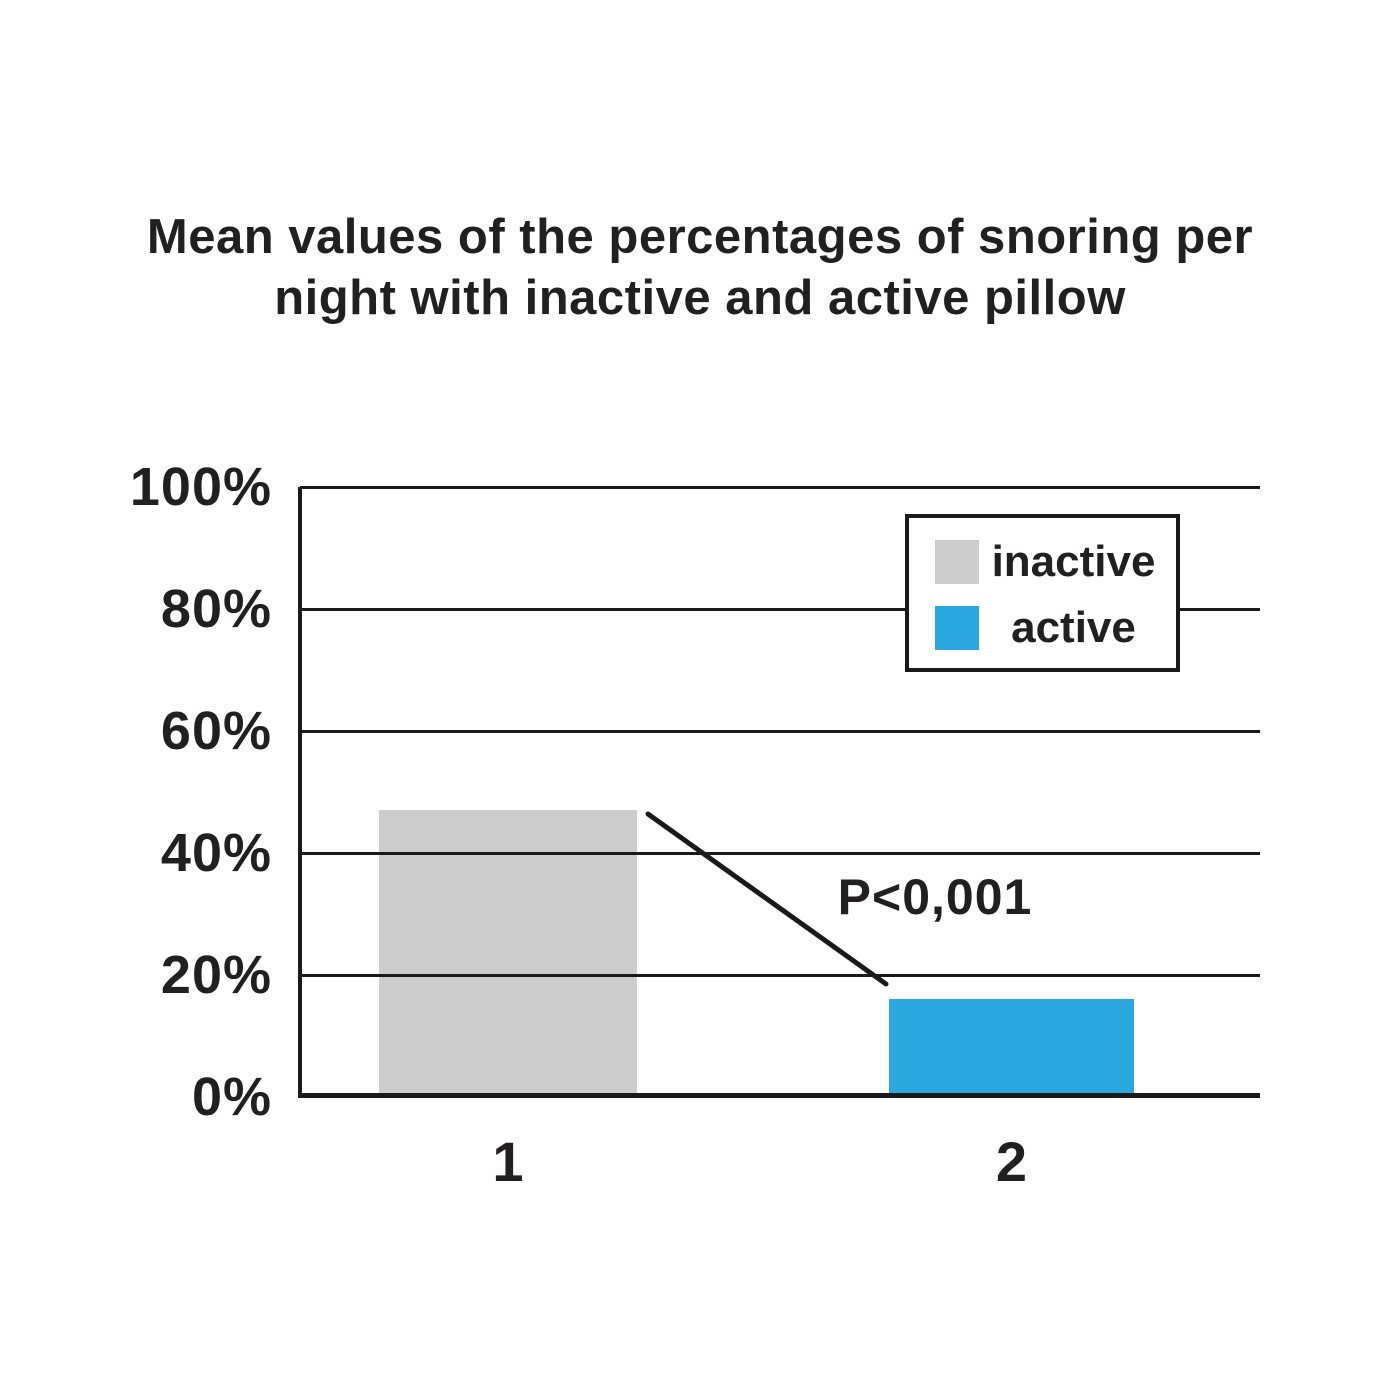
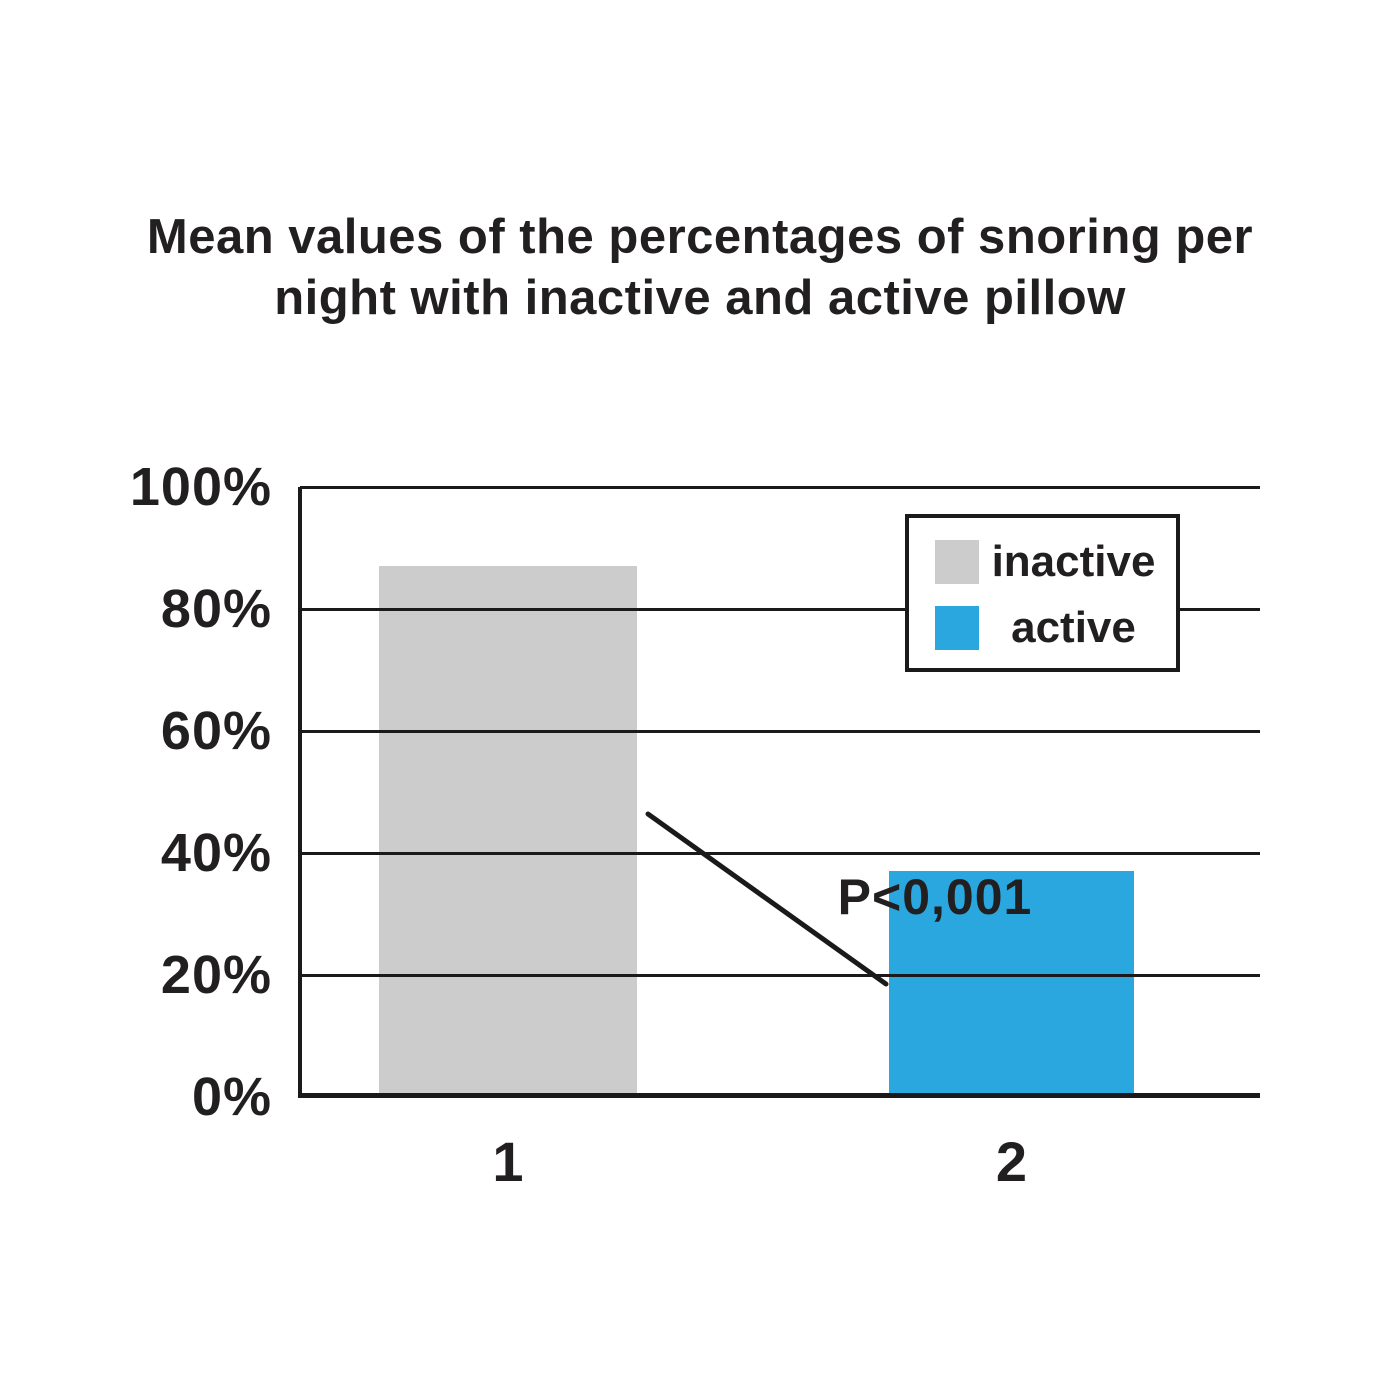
1: 47% -> 87%
2: 16% -> 37%
